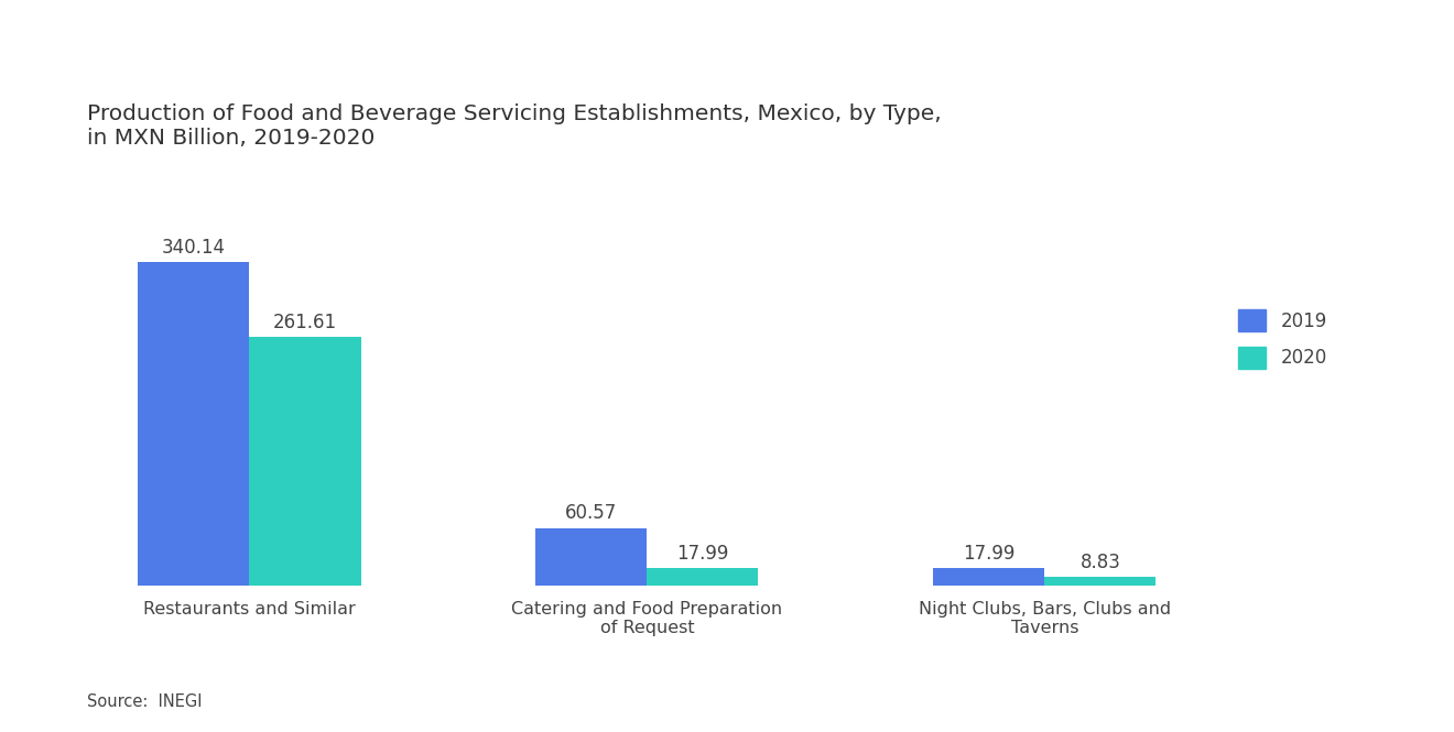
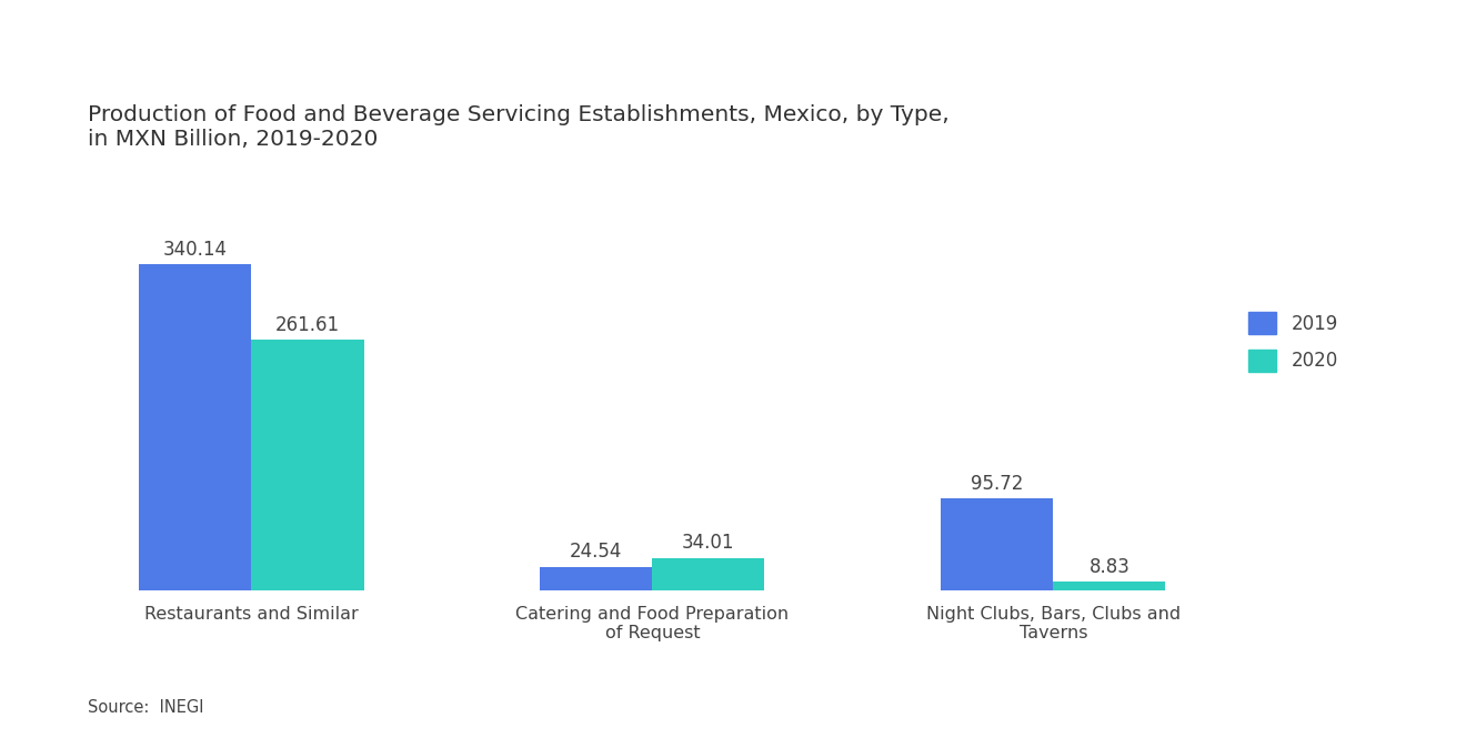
2019/Catering and Food Preparation of Request: 60.57 -> 24.54
2020/Catering and Food Preparation of Request: 17.99 -> 34.01
2019/Night Clubs, Bars, Clubs and Taverns: 17.99 -> 95.72
